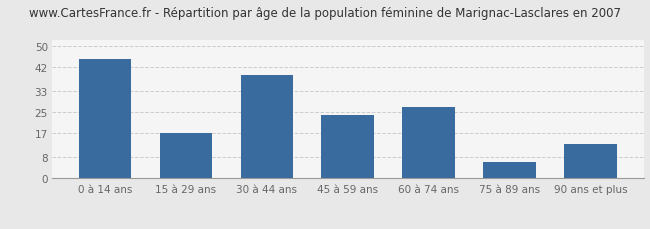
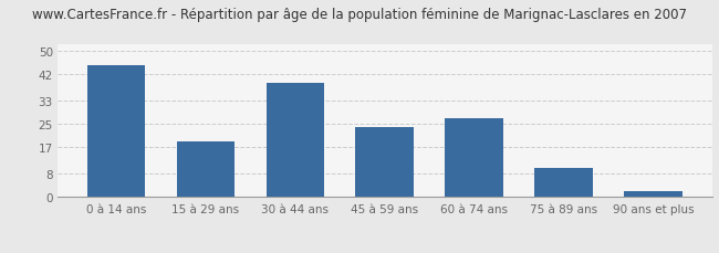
15 à 29 ans: 17 -> 19
75 à 89 ans: 6 -> 10
90 ans et plus: 13 -> 2
